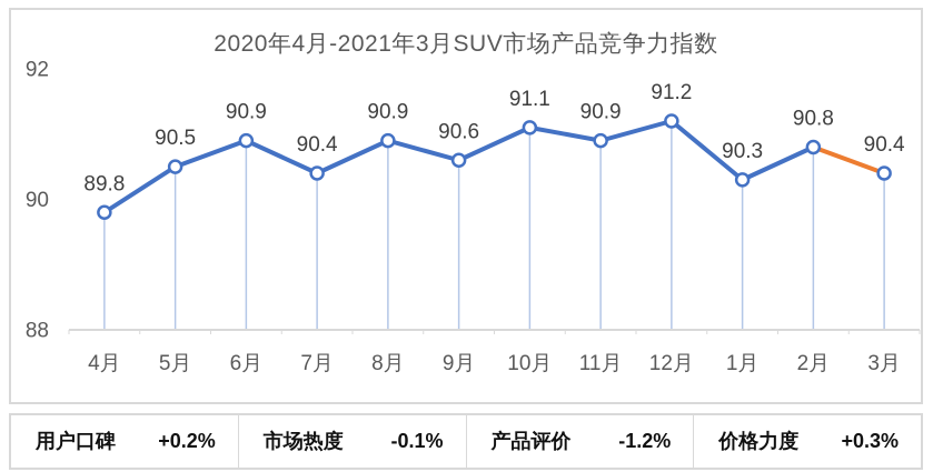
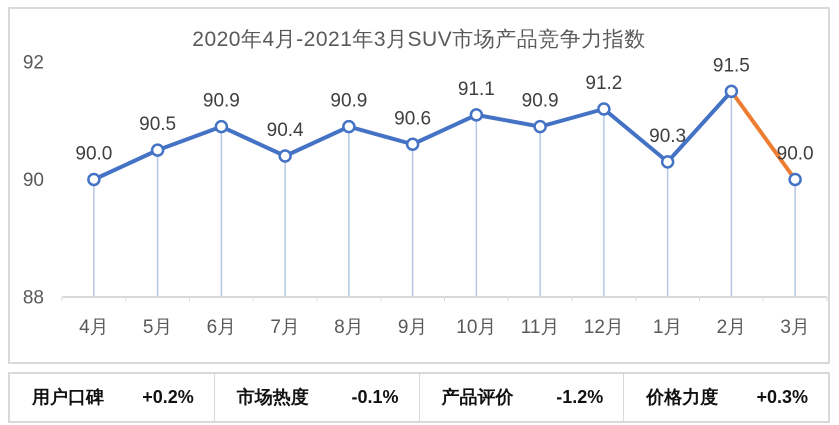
4月: 89.8 -> 90.0
2月: 90.8 -> 91.5
3月: 90.4 -> 90.0
